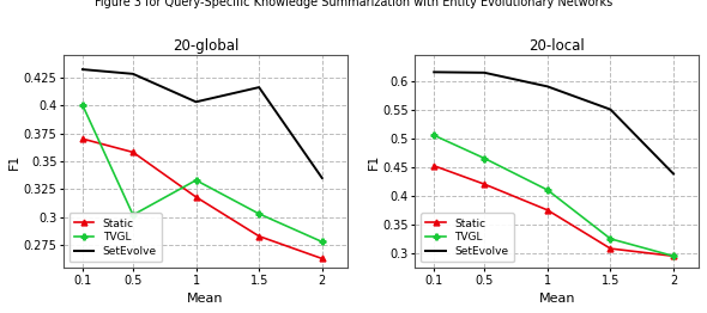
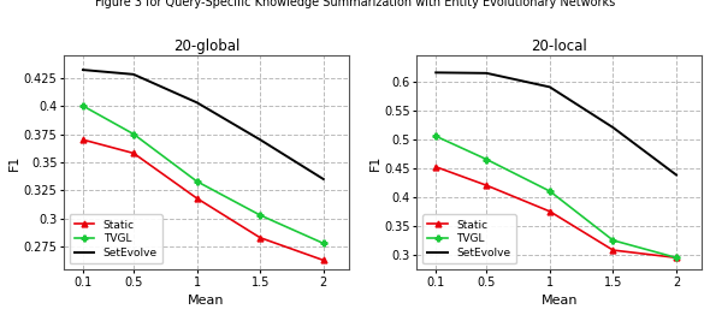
20-global/TVGL/0.5: 0.302 -> 0.375
20-global/SetEvolve/1.5: 0.416 -> 0.370
20-local/SetEvolve/1.5: 0.550 -> 0.520
